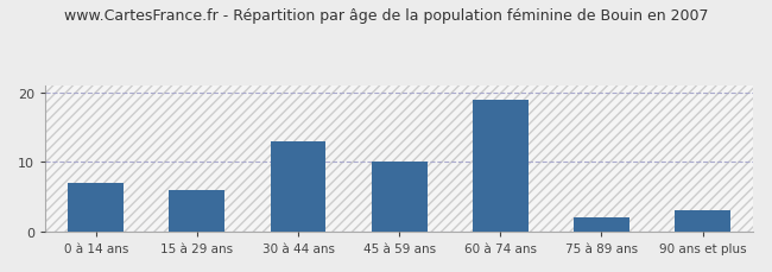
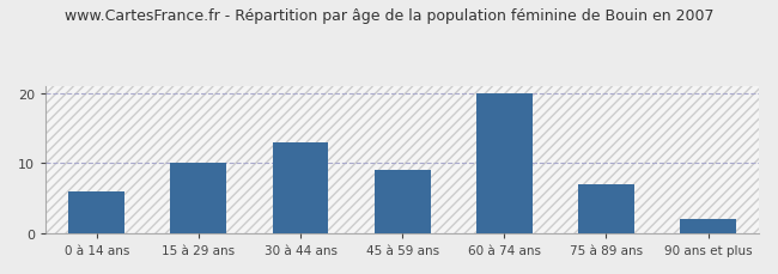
0 à 14 ans: 7 -> 6
15 à 29 ans: 6 -> 10
45 à 59 ans: 10 -> 9
60 à 74 ans: 19 -> 20
75 à 89 ans: 2 -> 7
90 ans et plus: 3 -> 2
